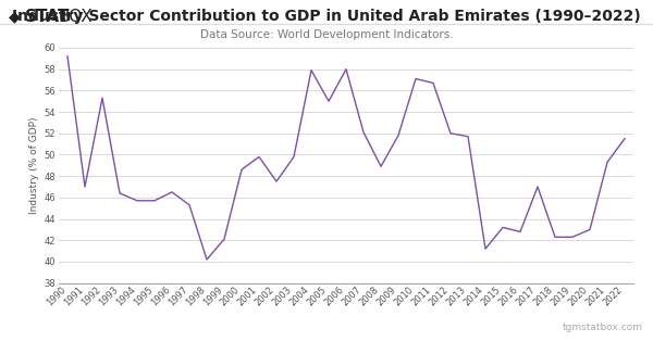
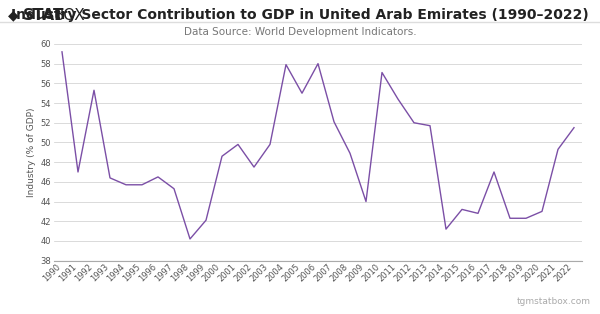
2009: 51.8 -> 44.0
2011: 56.7 -> 54.4
